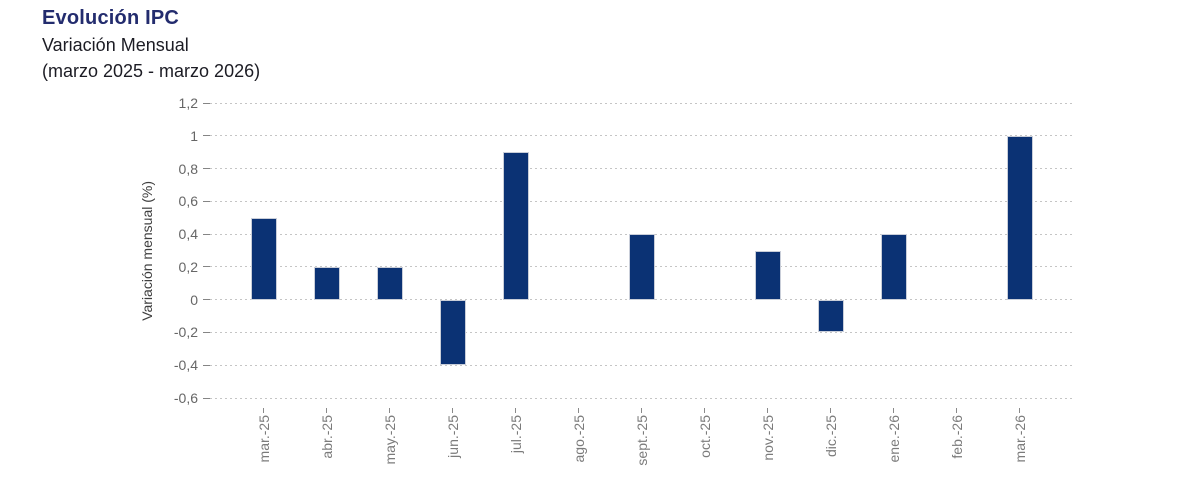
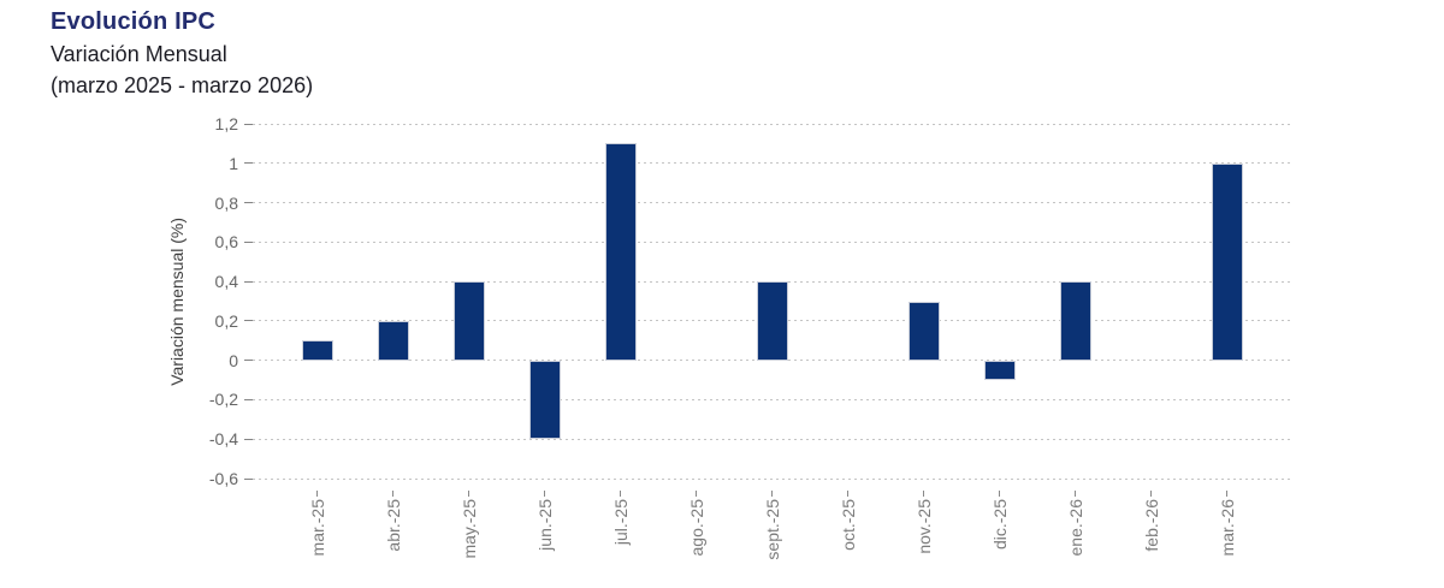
mar.-25: 0,5 -> 0,1
may.-25: 0,2 -> 0,4
jul.-25: 0,9 -> 1,1
dic.-25: -0,2 -> -0,1
